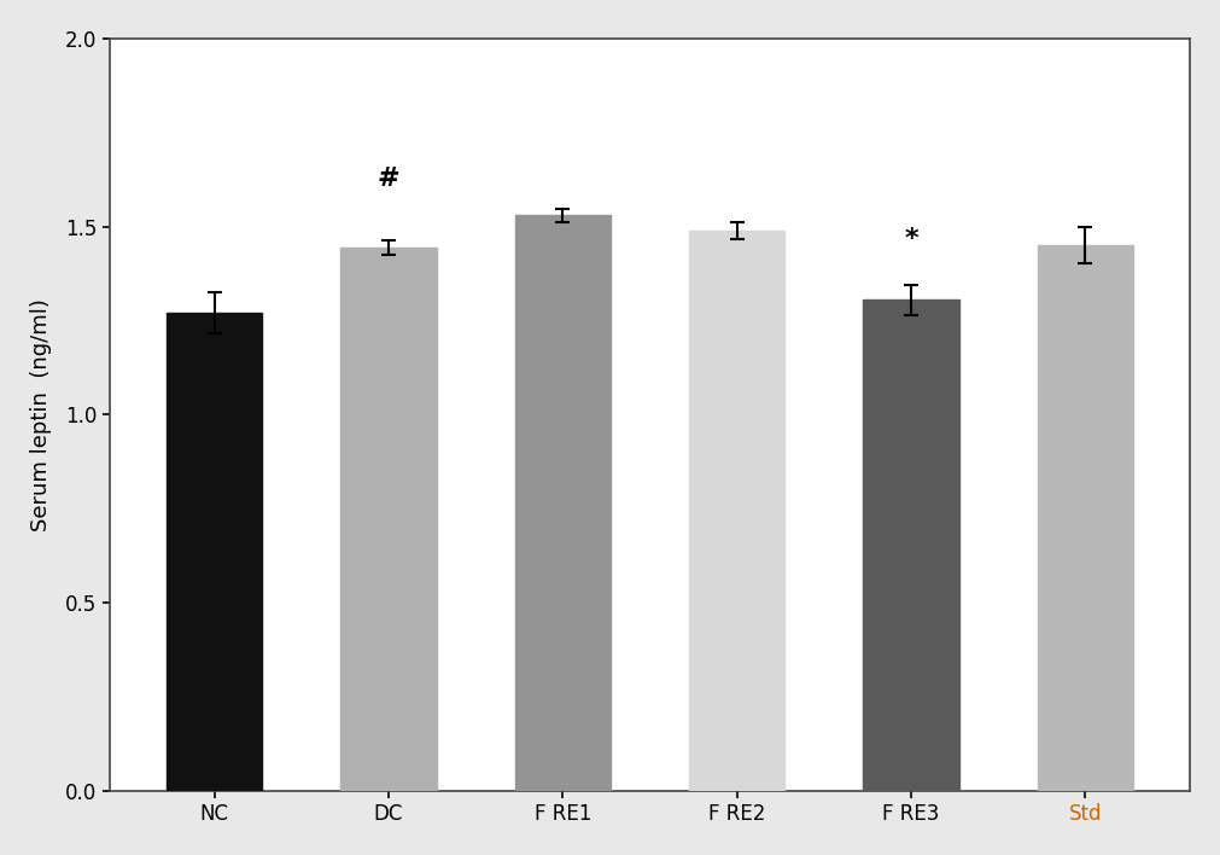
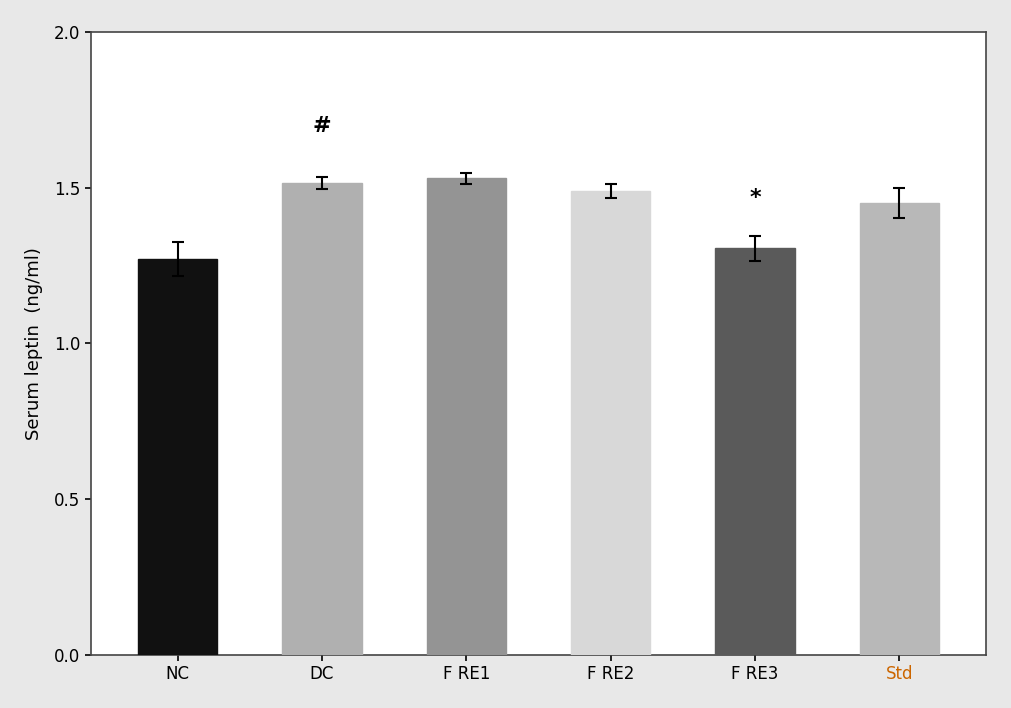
DC: 1.445 -> 1.515
